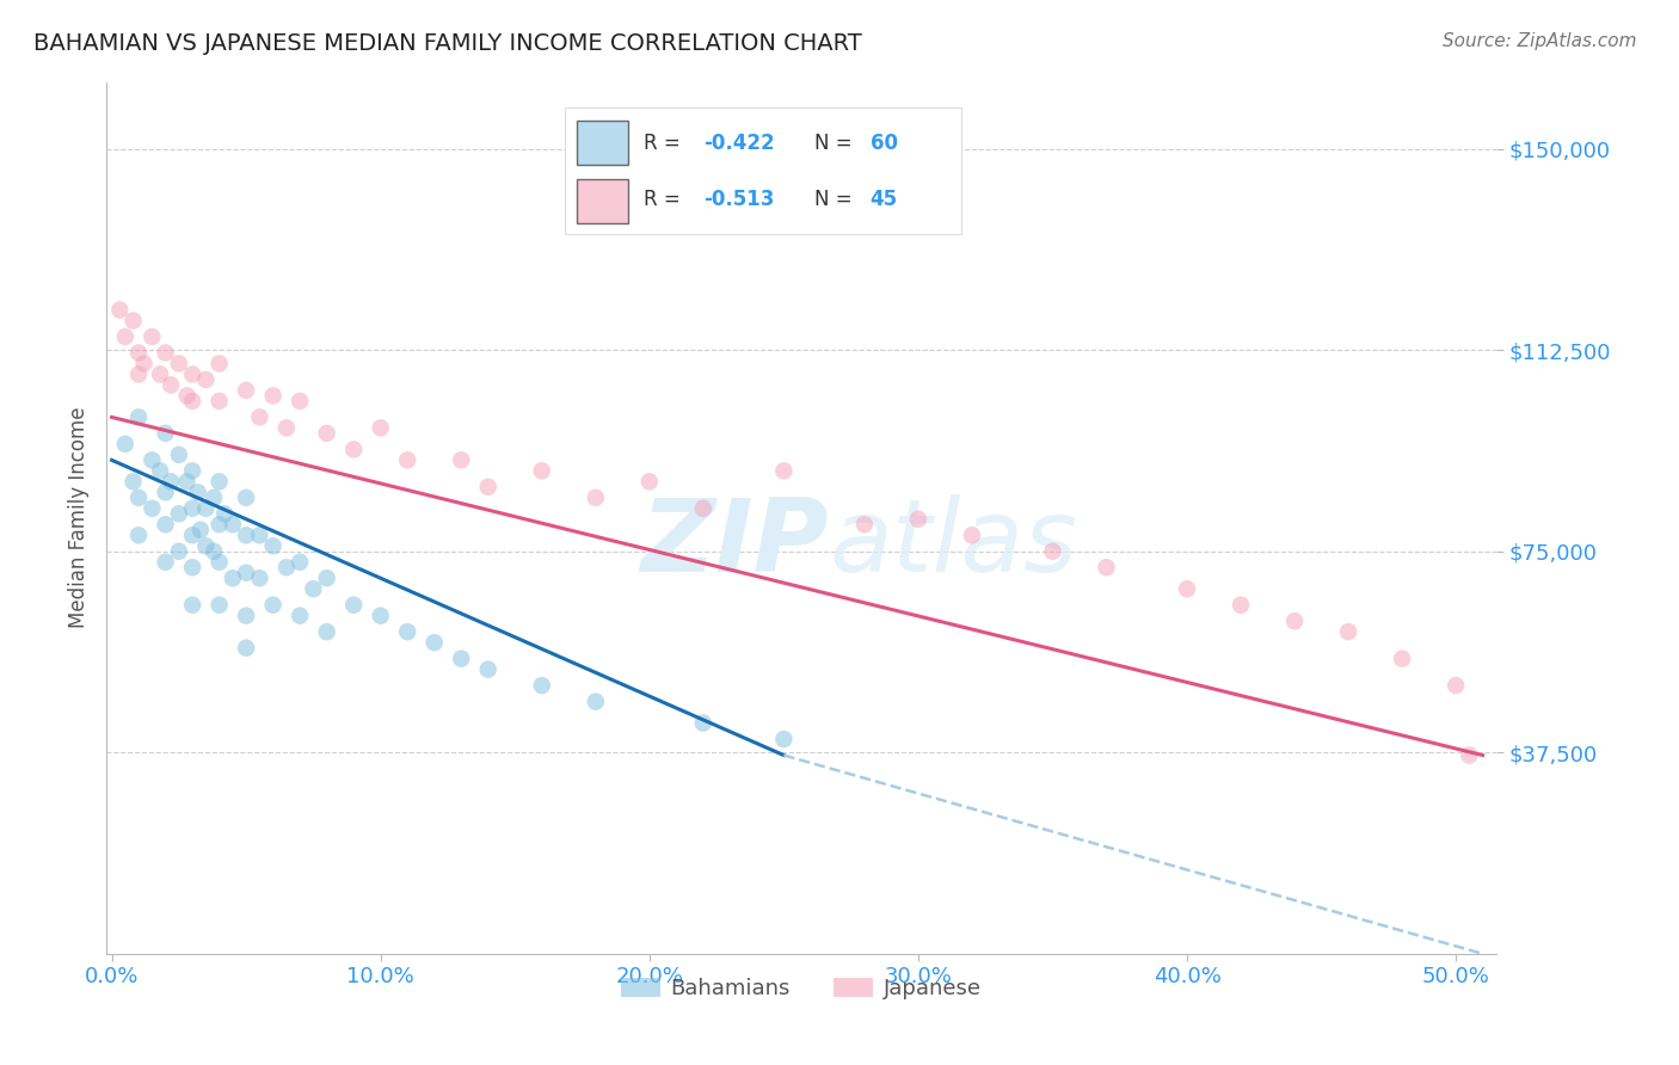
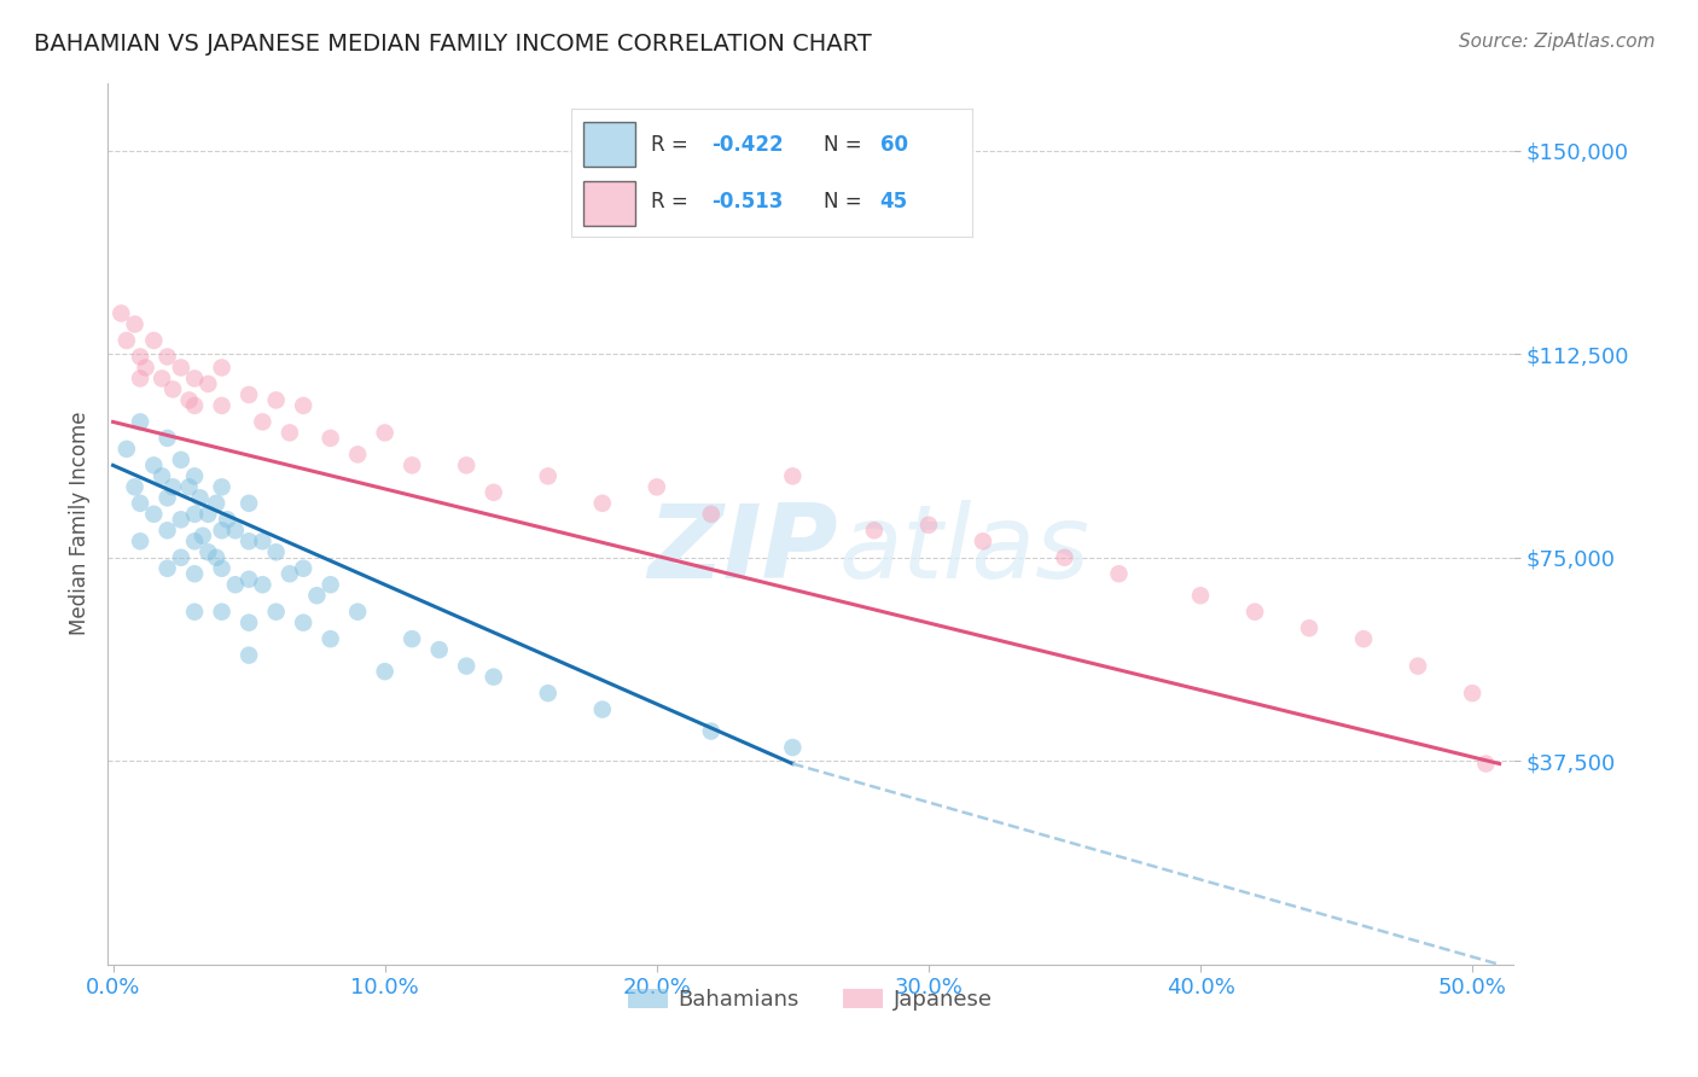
Bahamians/10.0%: $63,000 -> $54,000
